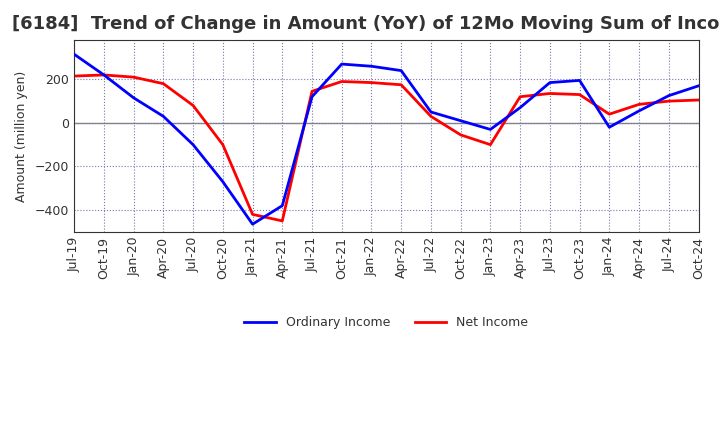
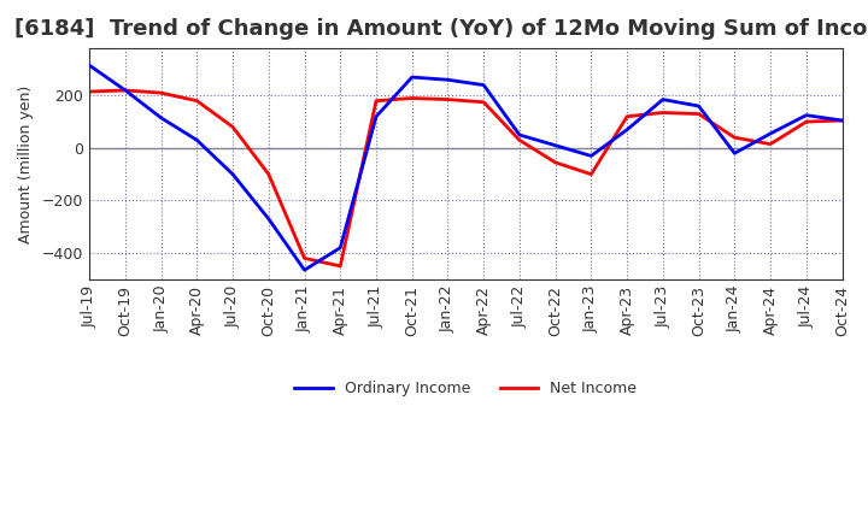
Net Income/Jul-21: 145 -> 180
Ordinary Income/Oct-23: 195 -> 160
Net Income/Apr-24: 85 -> 15
Ordinary Income/Oct-24: 170 -> 105
